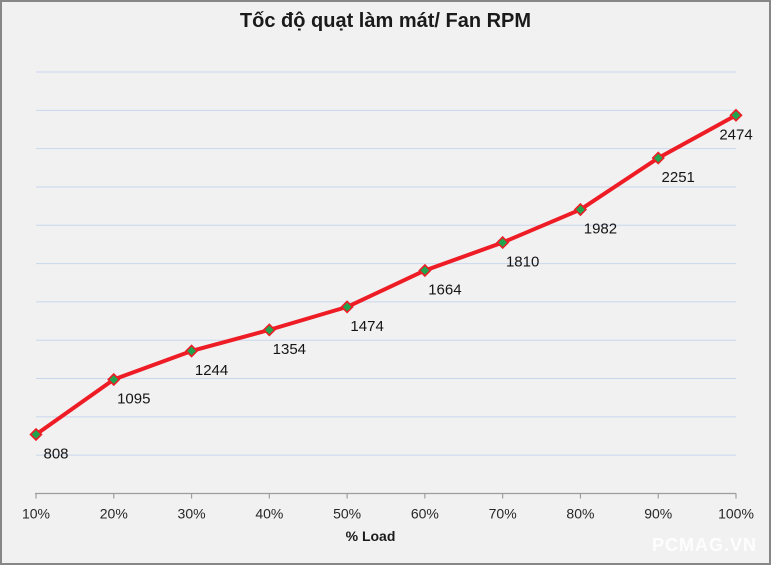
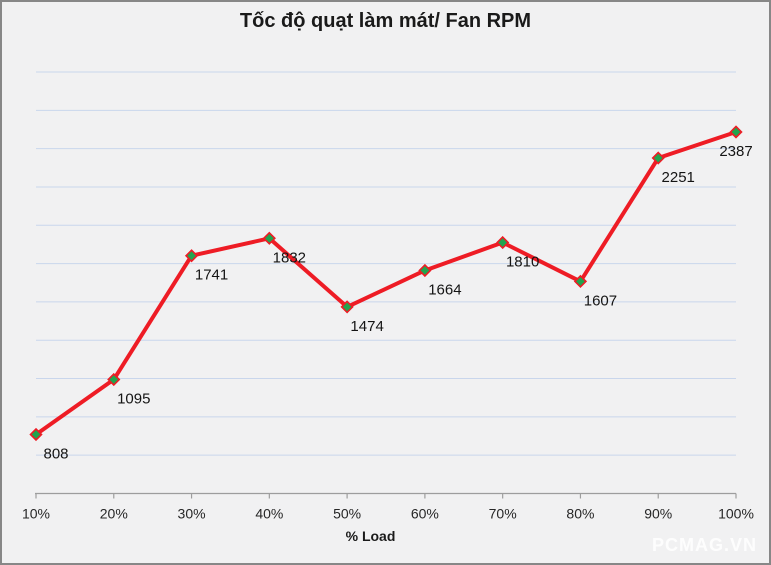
30%: 1244 -> 1741
40%: 1354 -> 1832
80%: 1982 -> 1607
100%: 2474 -> 2387
